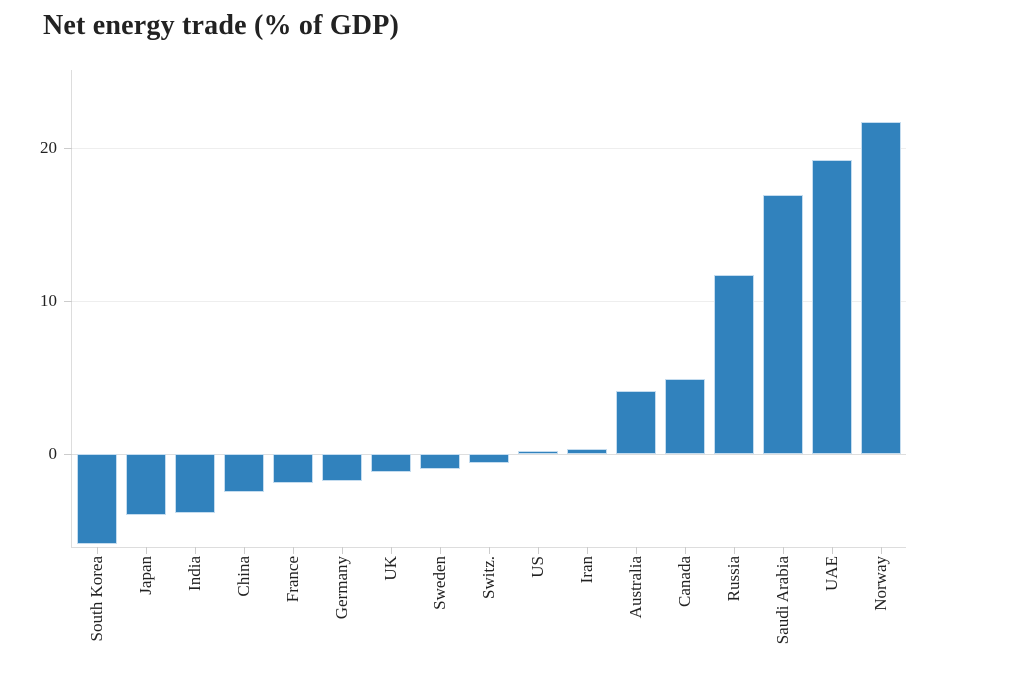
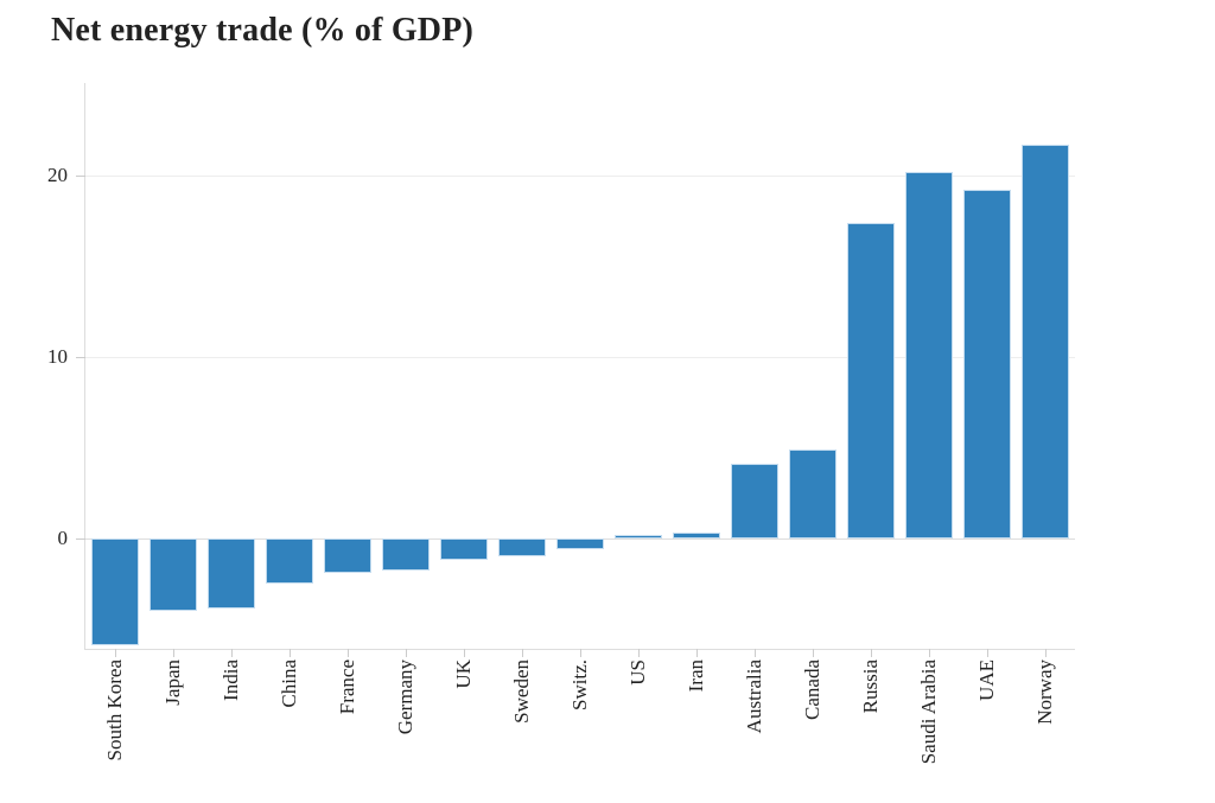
Russia: 11.7 -> 17.4
Saudi Arabia: 16.9 -> 20.2
